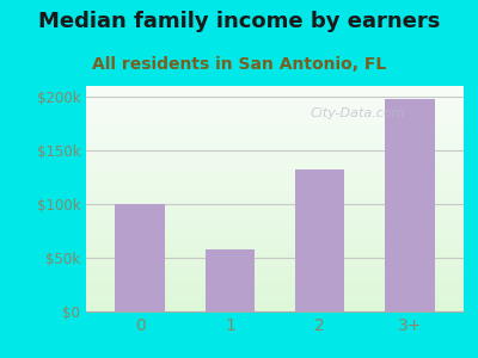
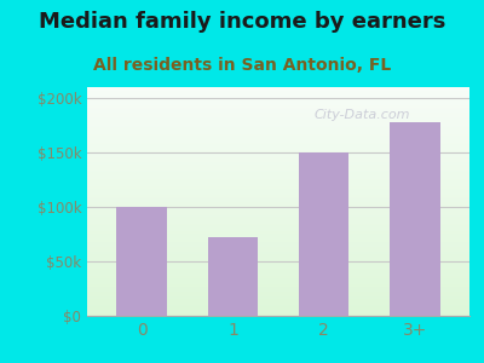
1: $58k -> $72k
2: $132k -> $150k
3+: $198k -> $178k
